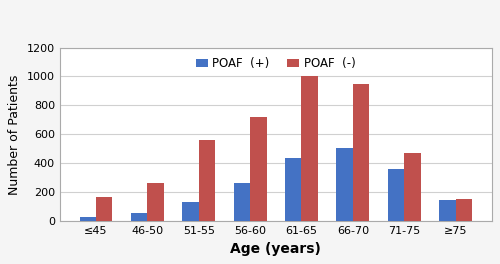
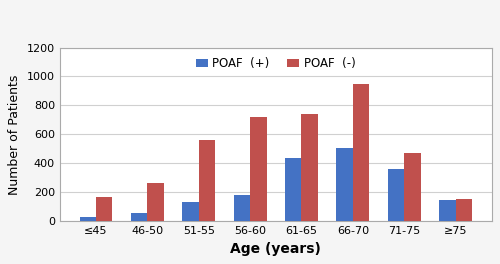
POAF (+)/56-60: 260 -> 180
POAF (-)/61-65: 1000 -> 740
